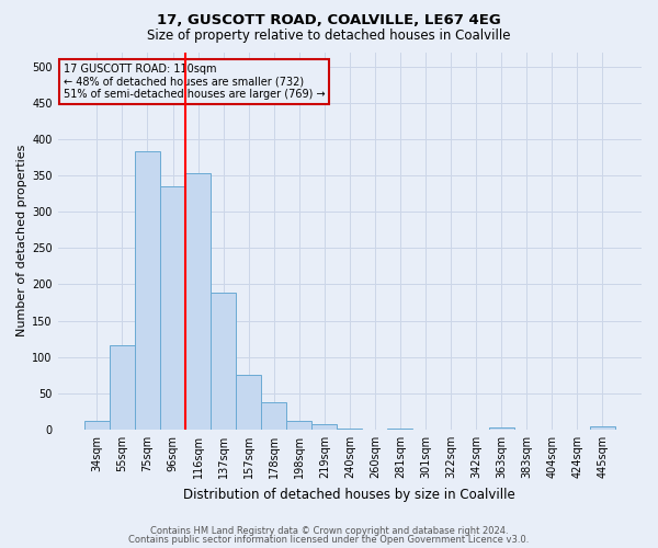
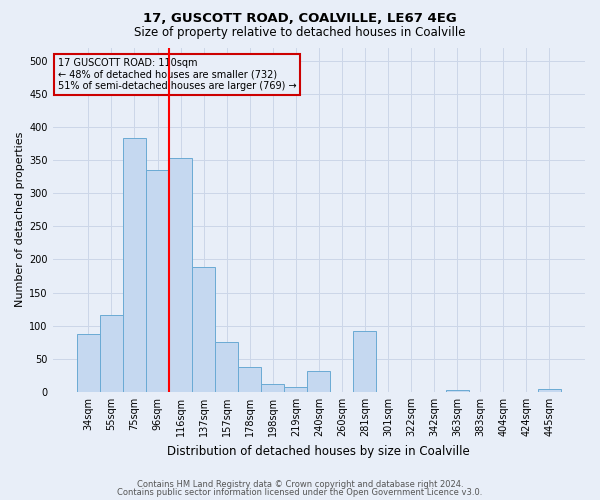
34sqm: 12 -> 88
240sqm: 2 -> 32
281sqm: 2 -> 92
